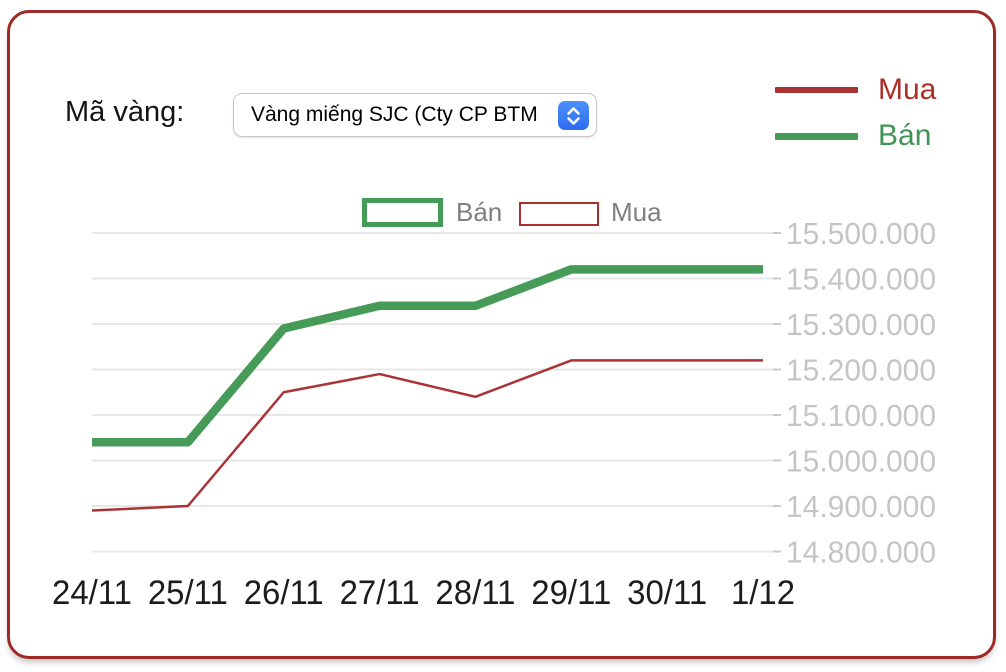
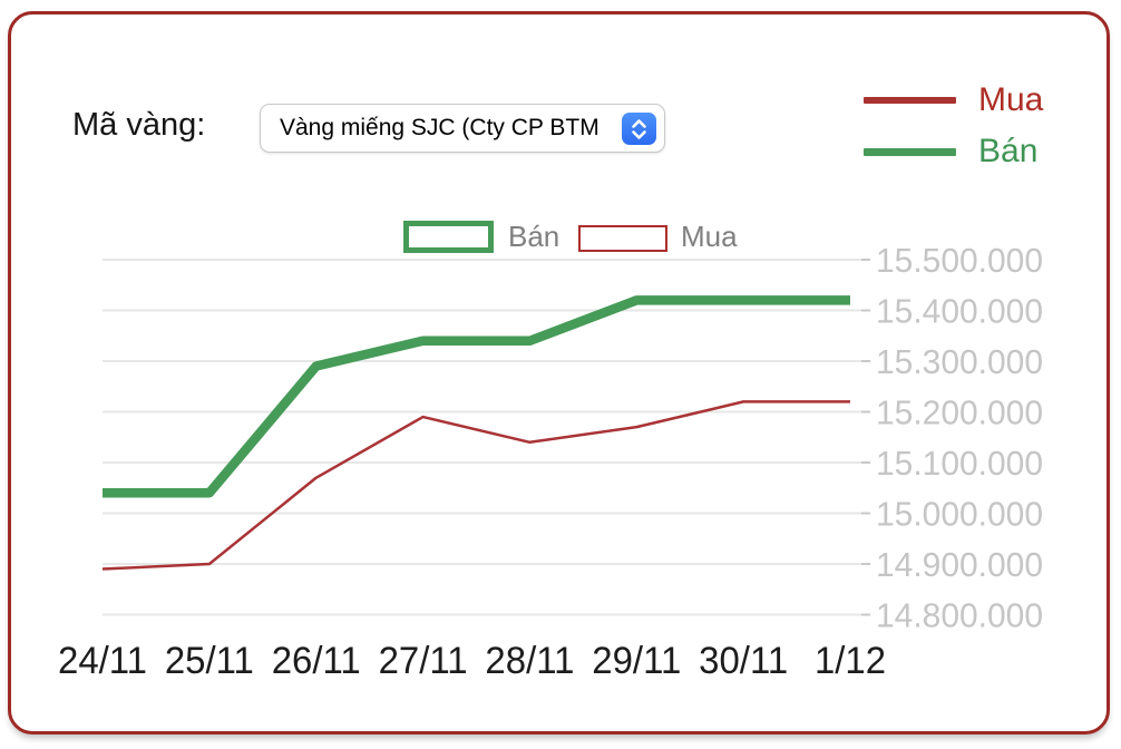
Mua/26/11: 15150000 -> 15070000
Mua/29/11: 15220000 -> 15170000
